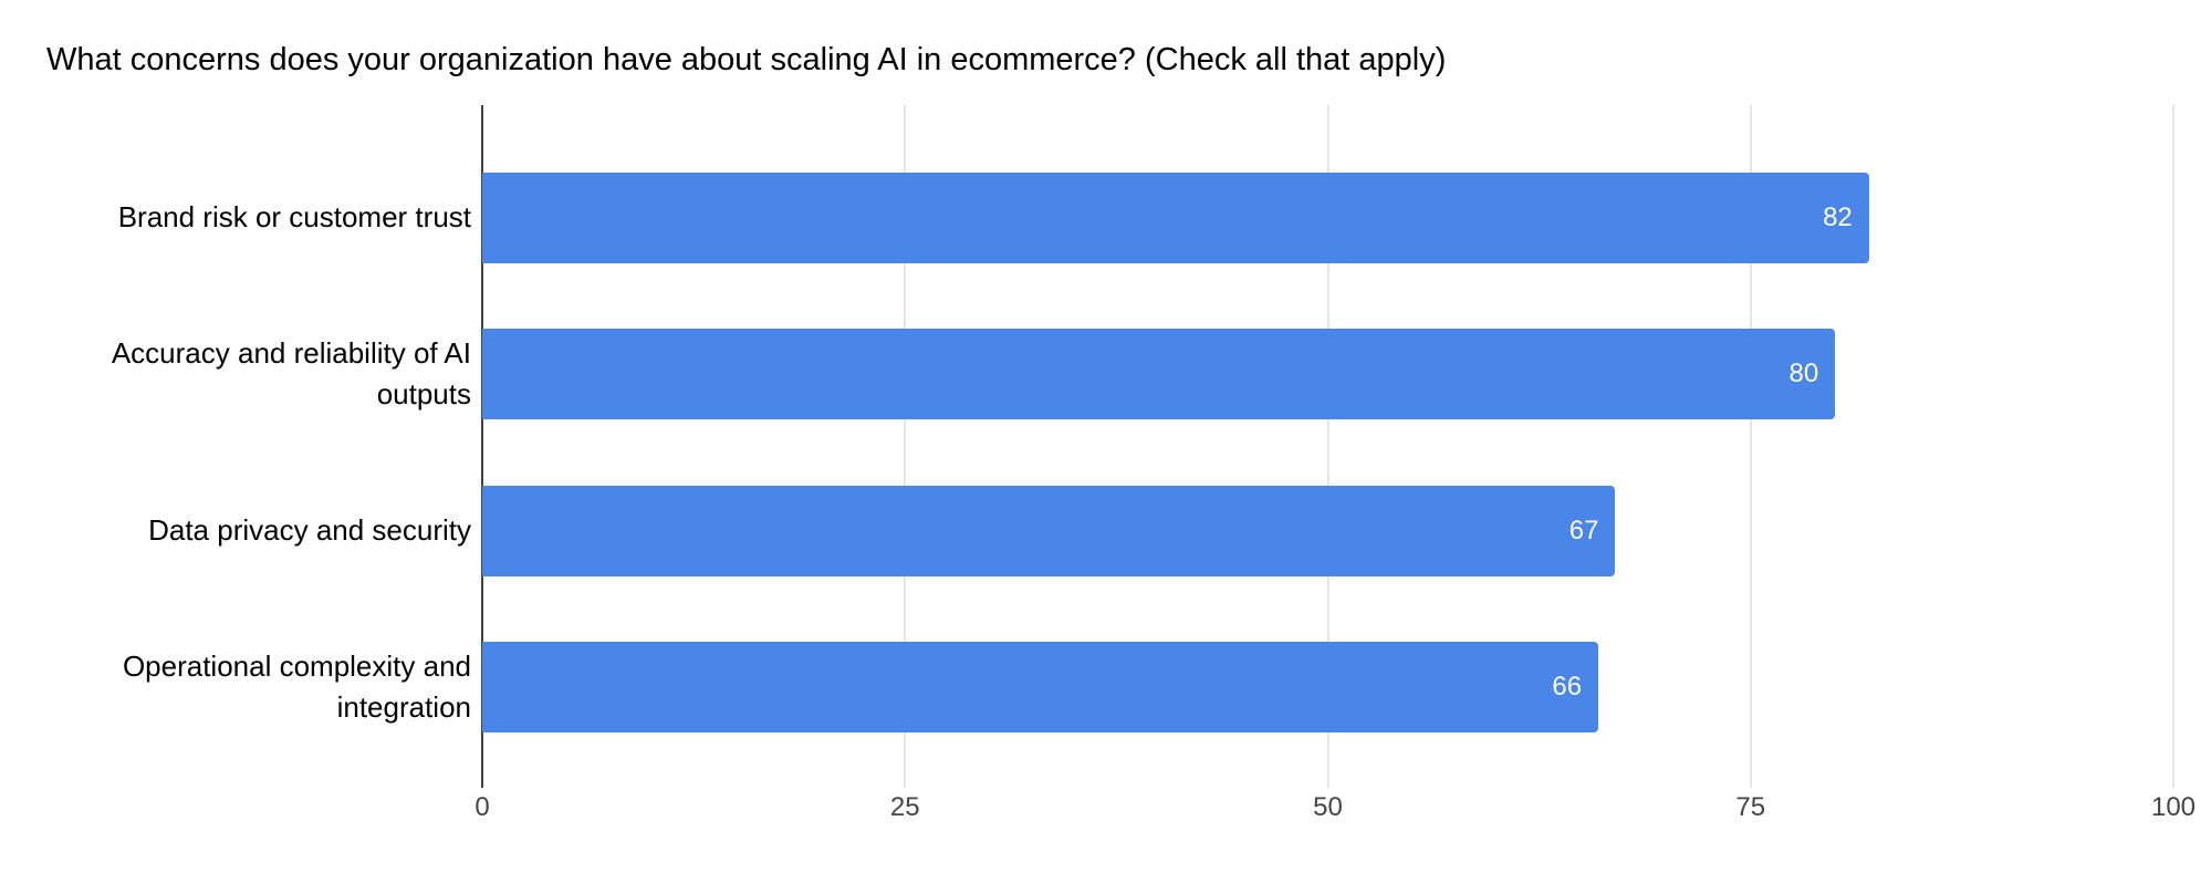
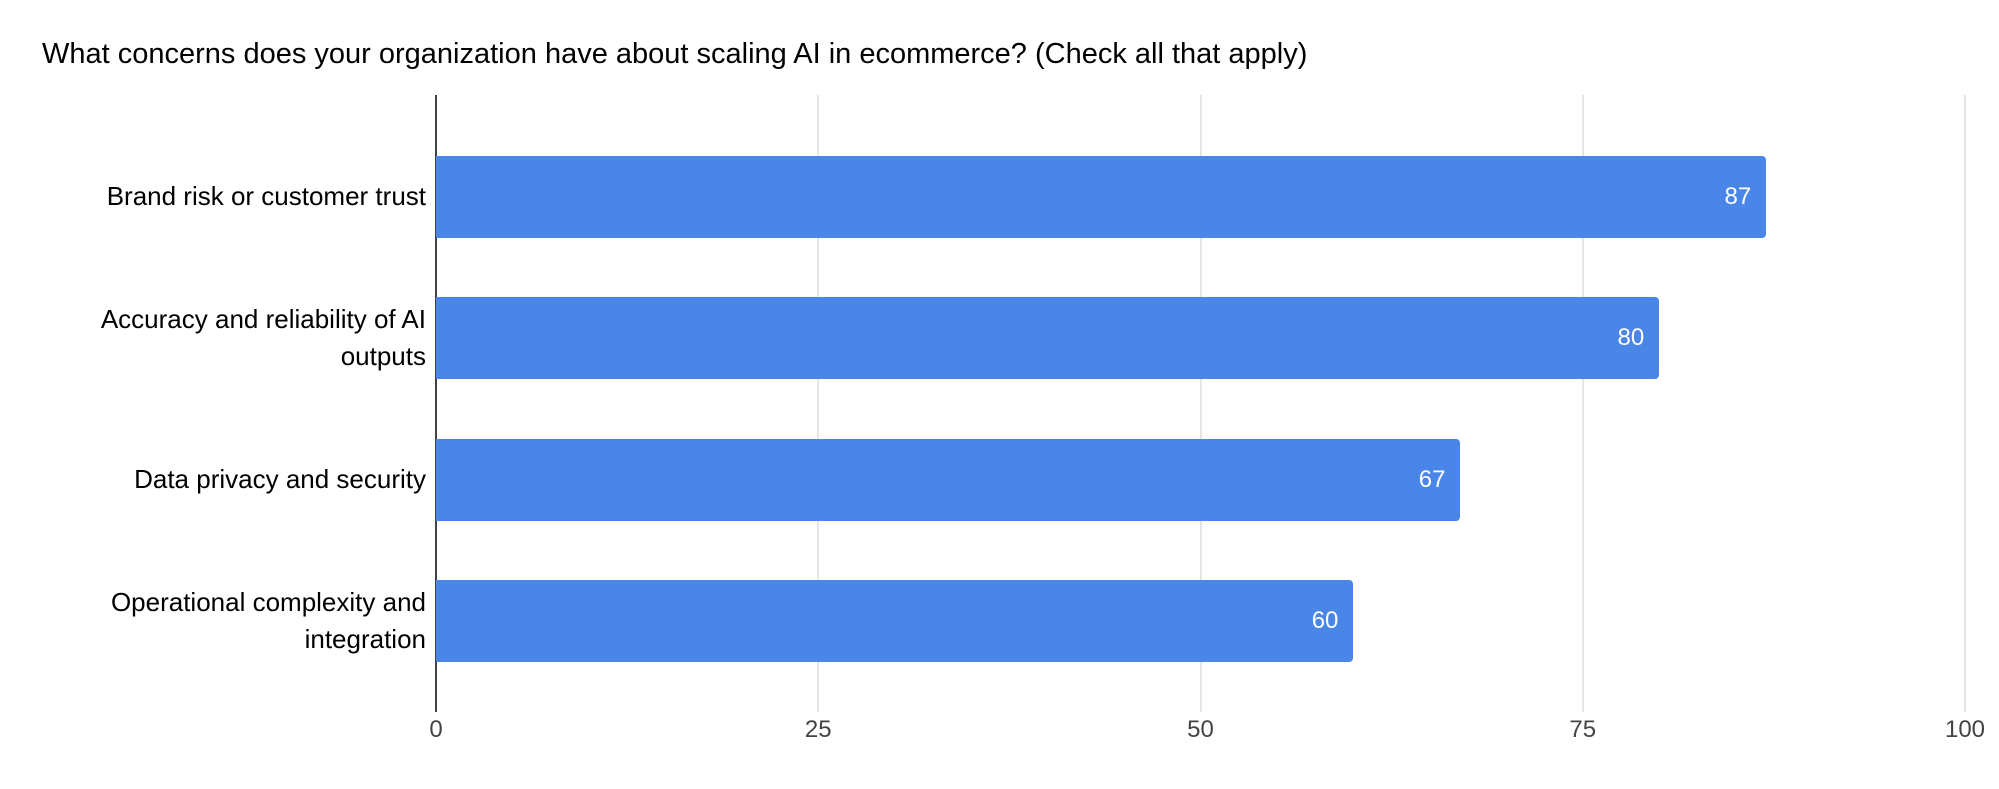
Brand risk or customer trust: 82 -> 87
Operational complexity and integration: 66 -> 60
